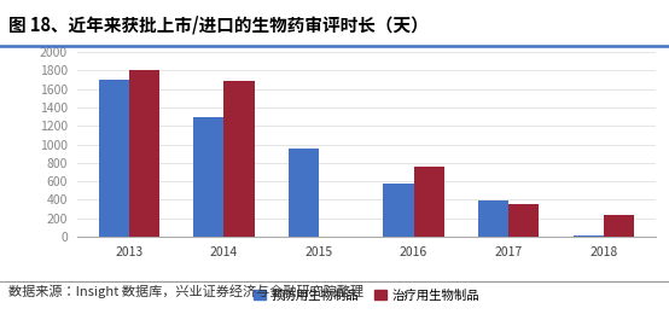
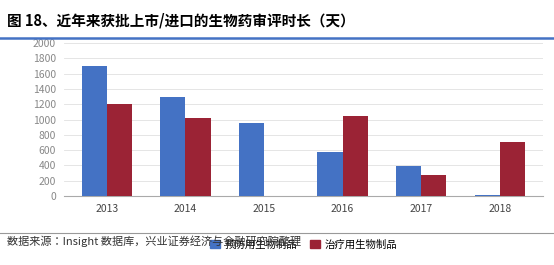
治疗用生物制品/2013: 1800 -> 1200
治疗用生物制品/2014: 1680 -> 1020
治疗用生物制品/2016: 760 -> 1040
治疗用生物制品/2017: 350 -> 280
治疗用生物制品/2018: 230 -> 700
